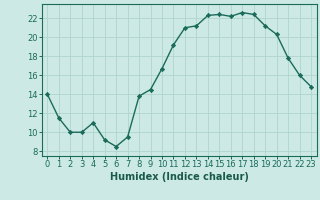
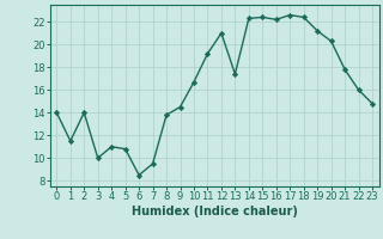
2: 10.0 -> 14.0
5: 9.2 -> 10.8
13: 21.2 -> 17.4
